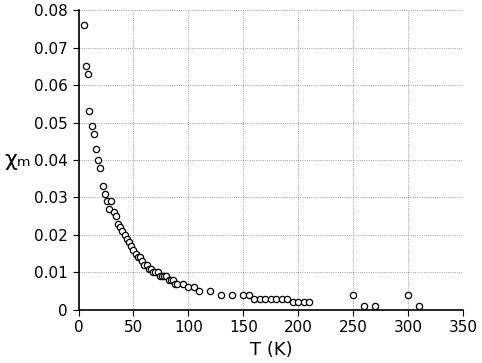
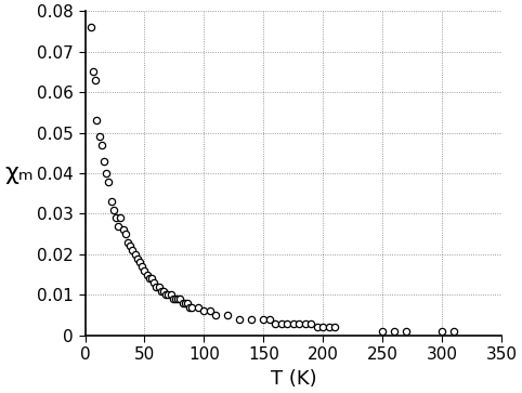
250: 0.004 -> 0.001
300: 0.004 -> 0.001
